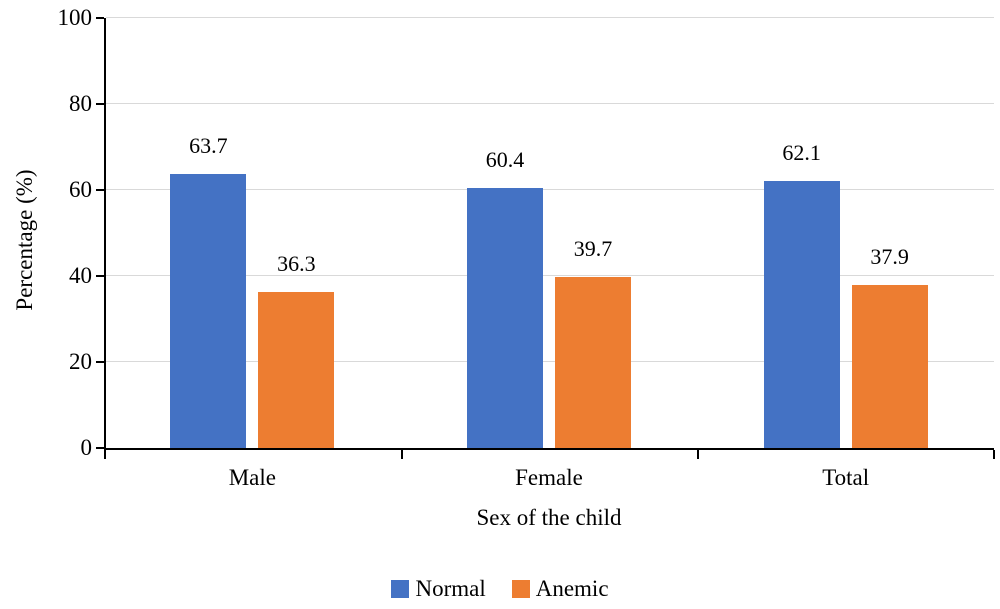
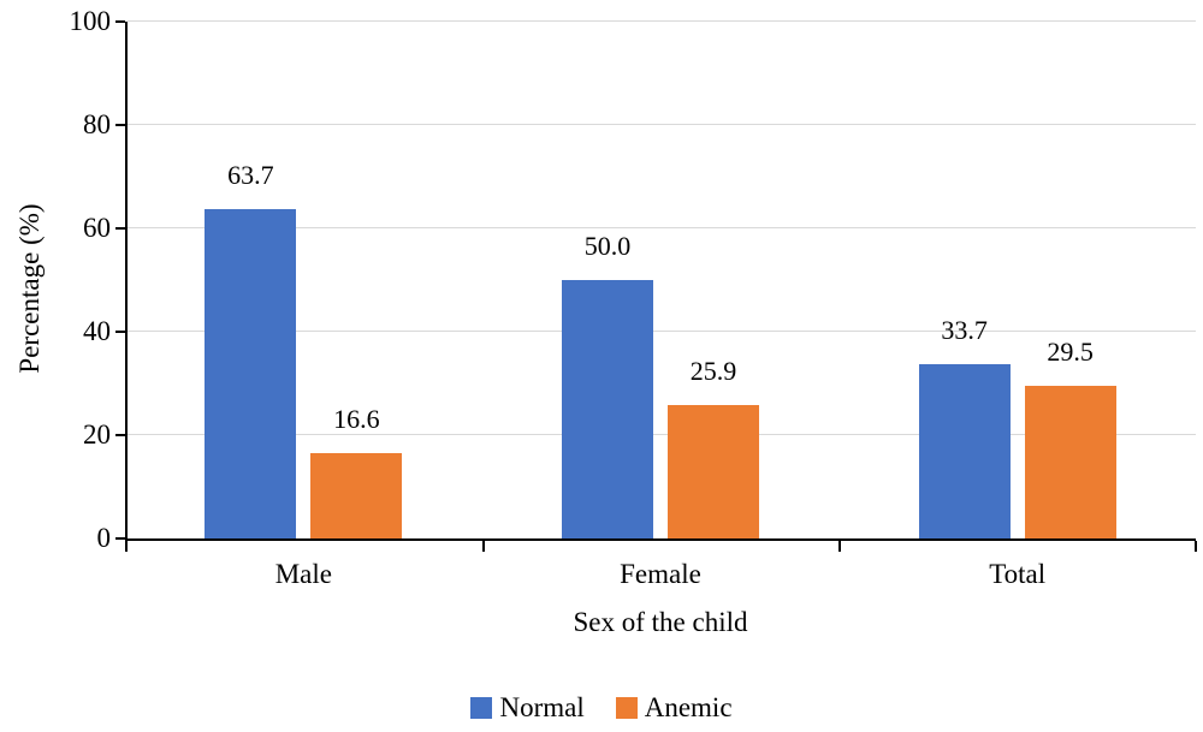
Anemic/Male: 36.3 -> 16.6
Normal/Female: 60.4 -> 50.0
Anemic/Female: 39.7 -> 25.9
Normal/Total: 62.1 -> 33.7
Anemic/Total: 37.9 -> 29.5
